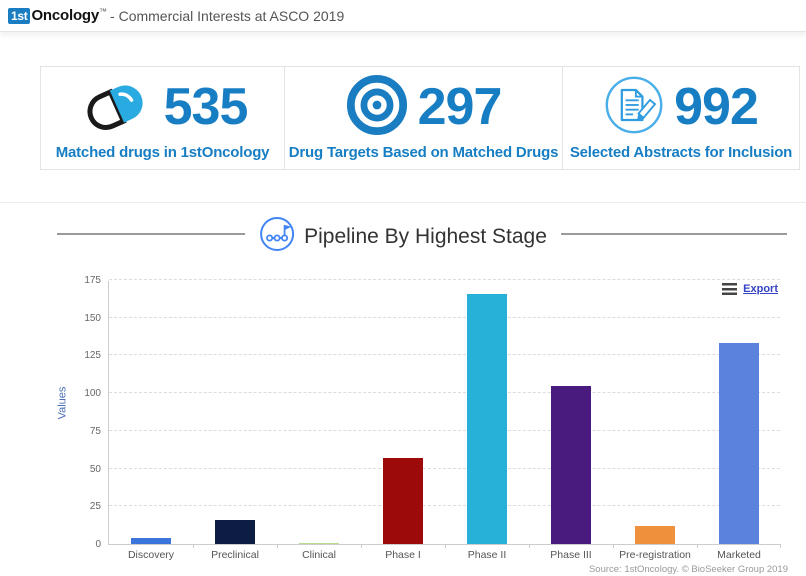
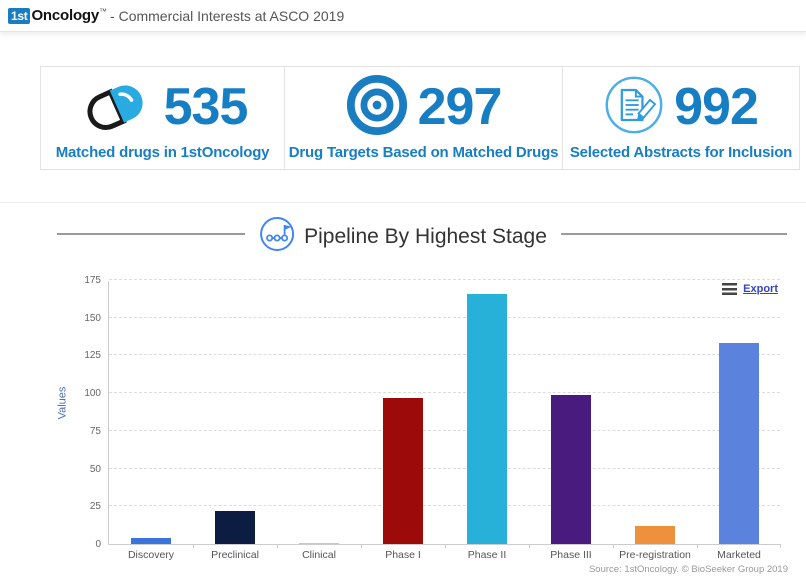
Preclinical: 16 -> 22
Phase I: 57 -> 97
Phase III: 105 -> 99
